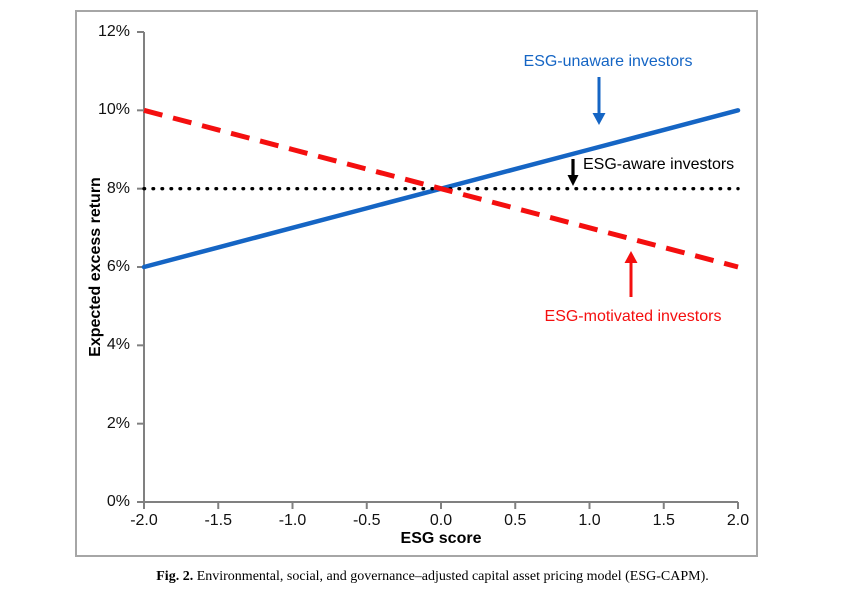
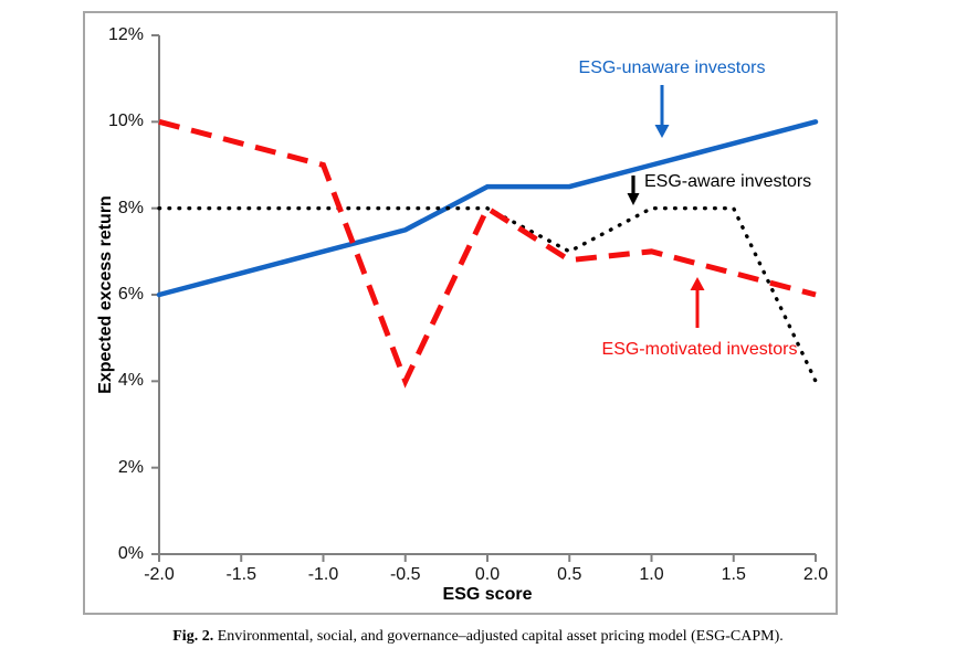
ESG-motivated investors/-0.5: 8.5% -> 4.0%
ESG-unaware investors/0.0: 8.0% -> 8.5%
ESG-aware investors/0.5: 8% -> 7%
ESG-motivated investors/0.5: 7.5% -> 6.8%
ESG-aware investors/2.0: 8% -> 4%
